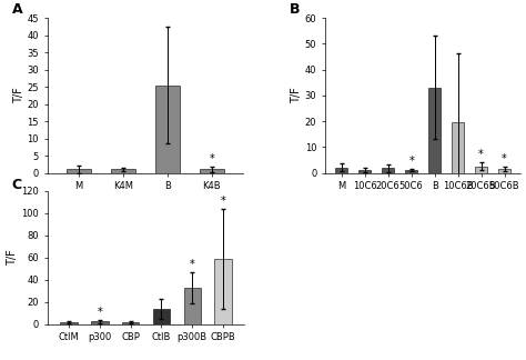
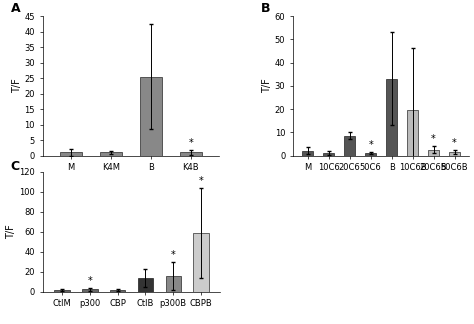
20C6: 1.8 -> 8.5
p300B: 33 -> 16
